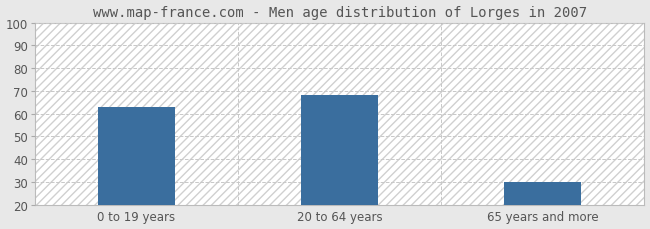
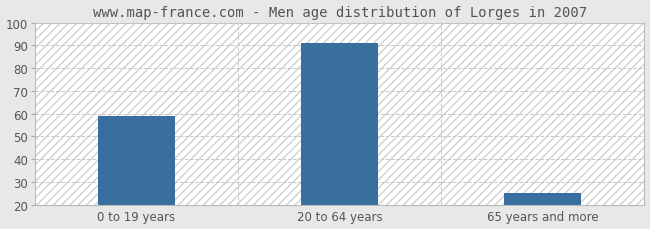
0 to 19 years: 63 -> 59
20 to 64 years: 68 -> 91
65 years and more: 30 -> 25
